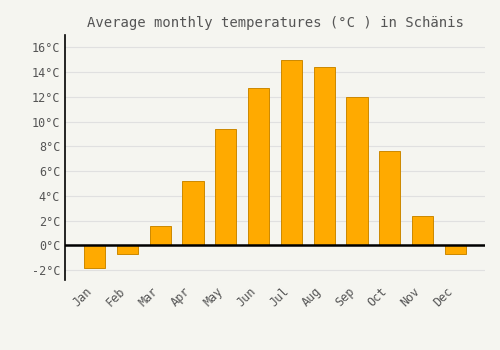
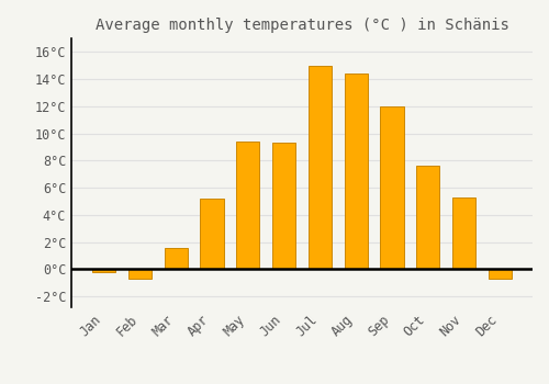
Jan: -1.8°C -> -0.2°C
Jun: 12.7°C -> 9.3°C
Nov: 2.4°C -> 5.3°C
